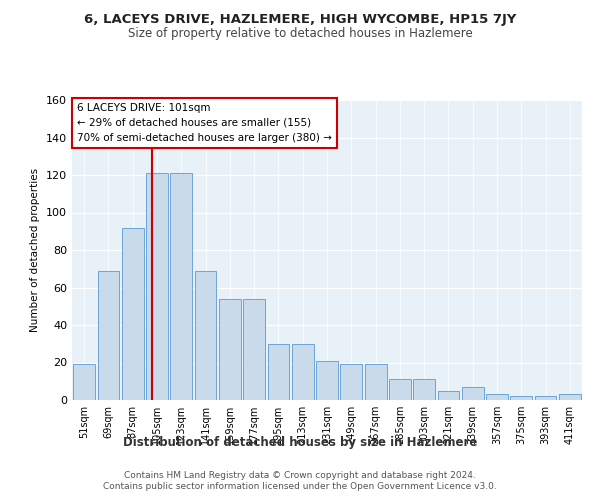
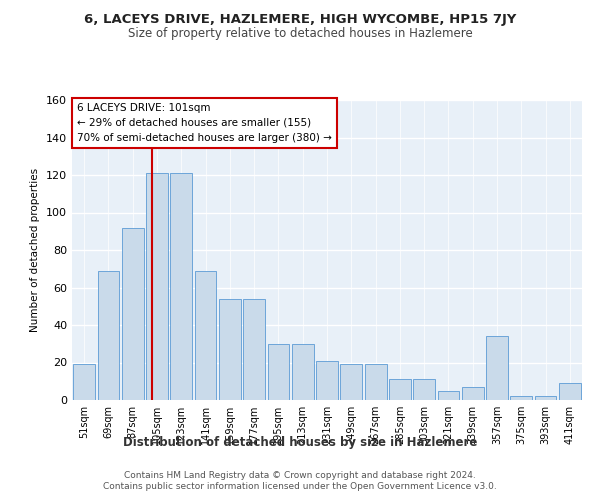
357sqm: 3 -> 34
411sqm: 3 -> 9
